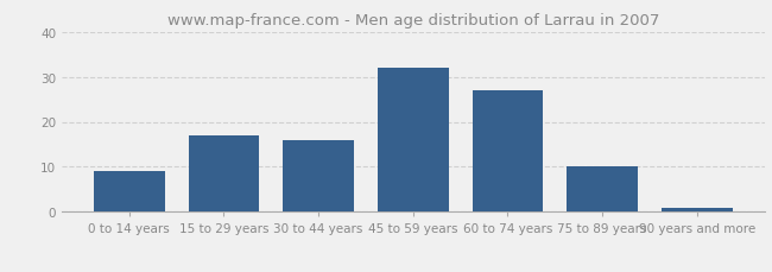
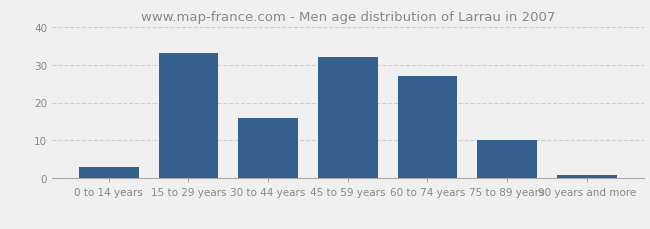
0 to 14 years: 9 -> 3
15 to 29 years: 17 -> 33
